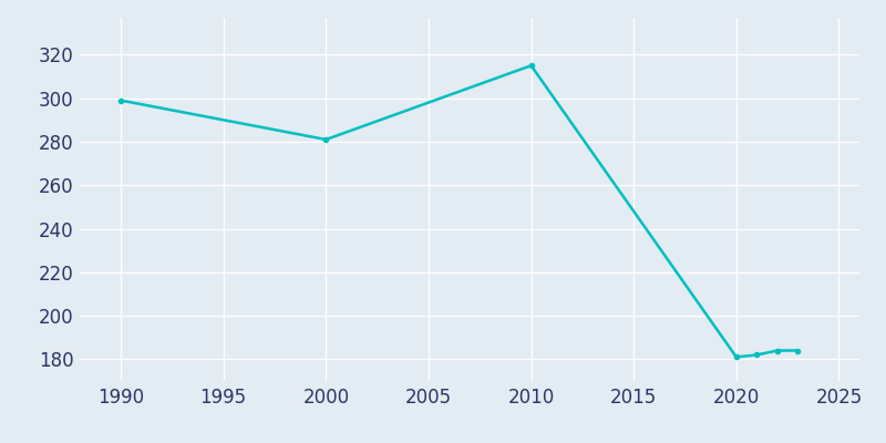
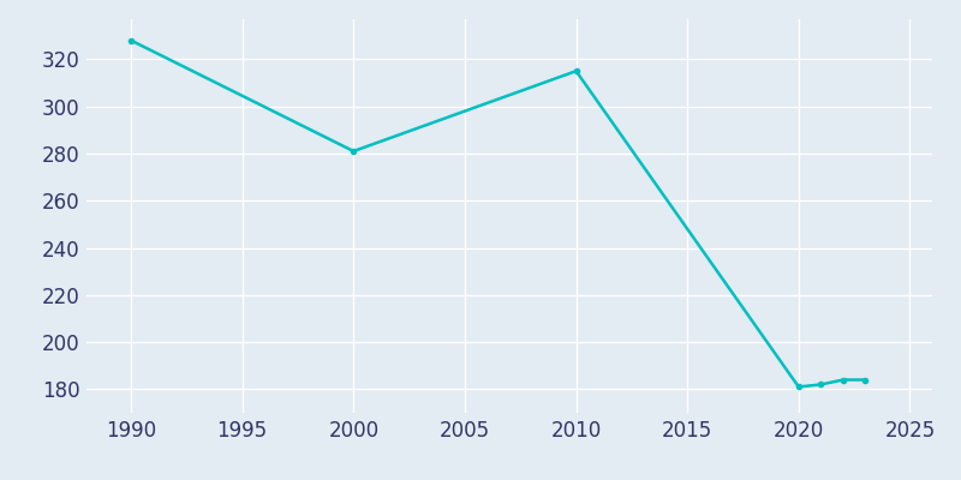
1990: 299 -> 328
